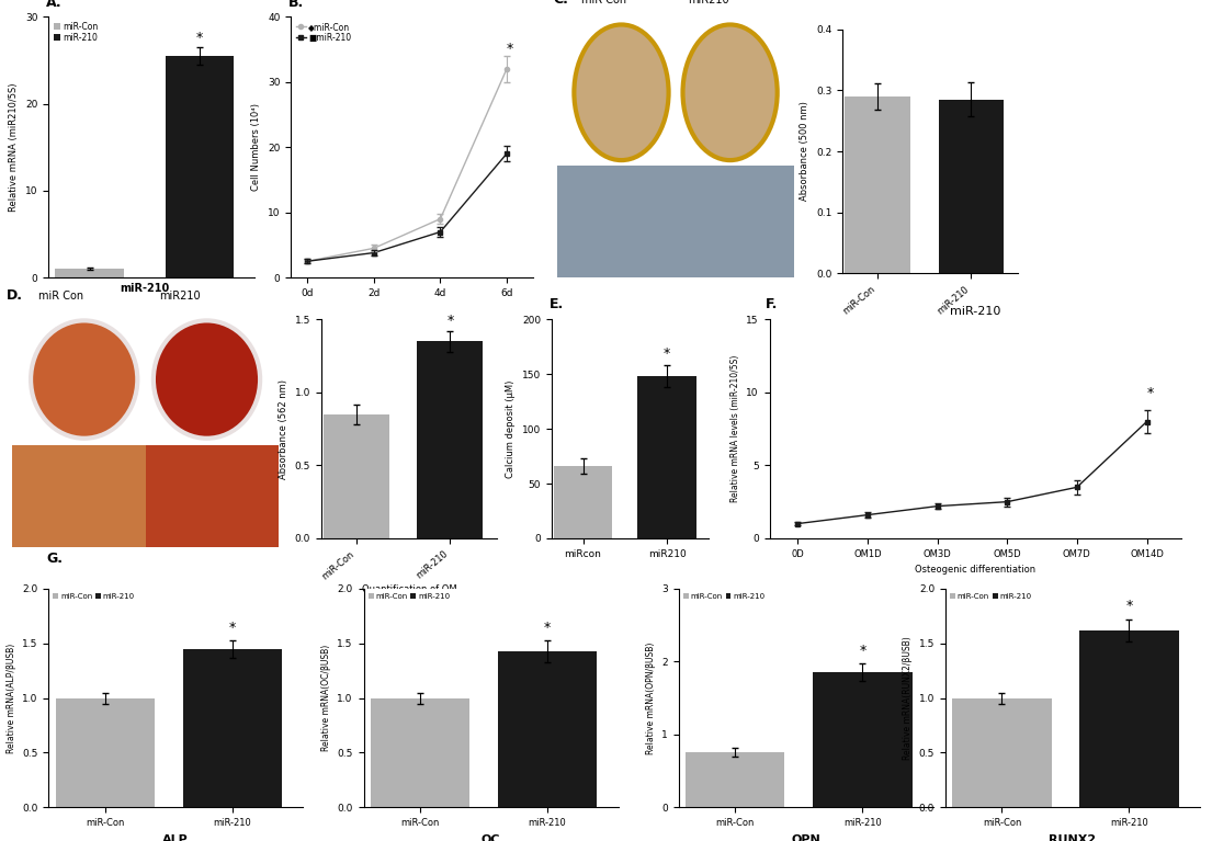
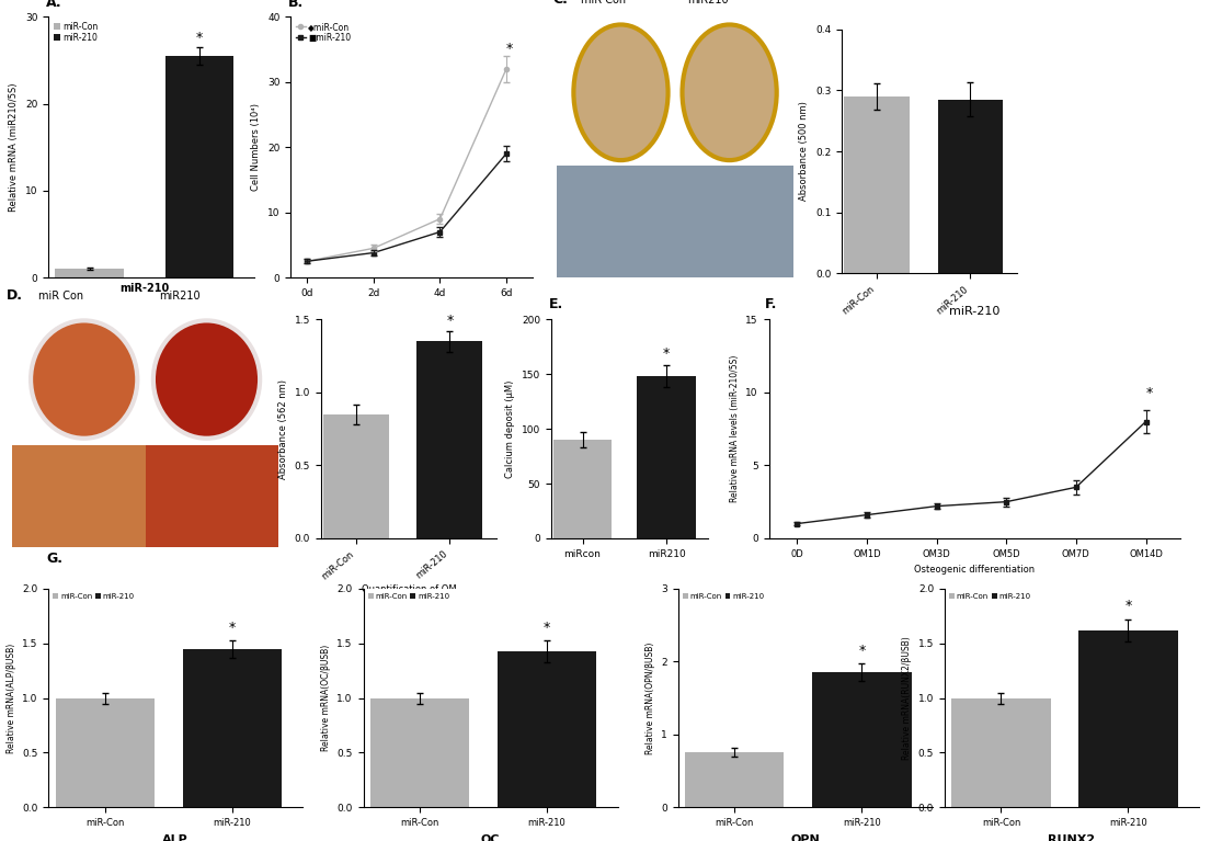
miRcon: 66 -> 90
